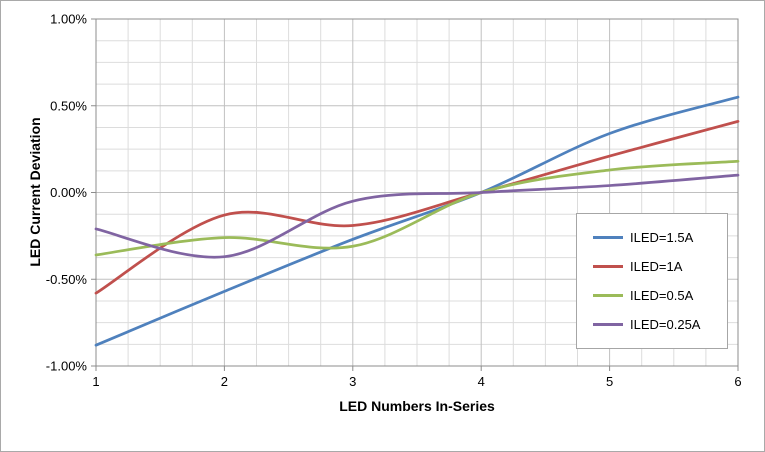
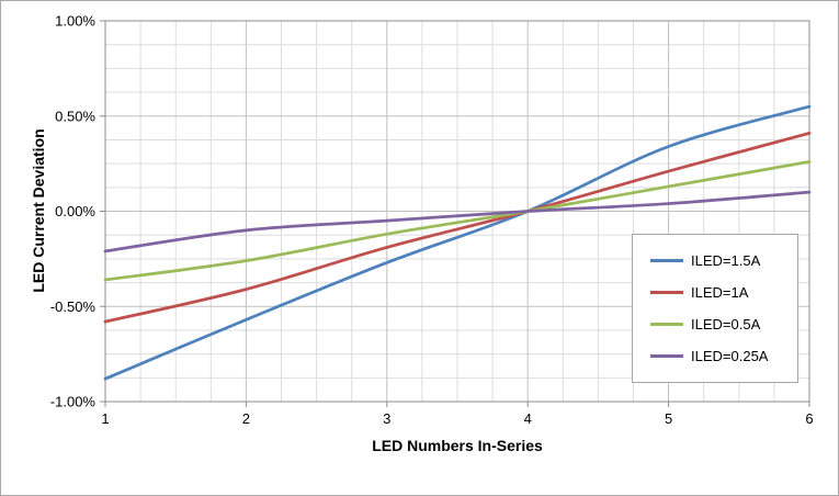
ILED=1A/2: -0.13% -> -0.41%
ILED=0.25A/2: -0.37% -> -0.10%
ILED=0.5A/3: -0.31% -> -0.12%
ILED=0.5A/6: 0.18% -> 0.26%
